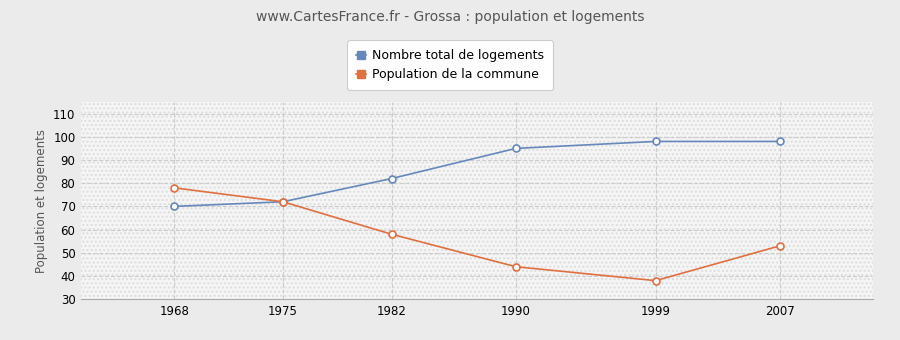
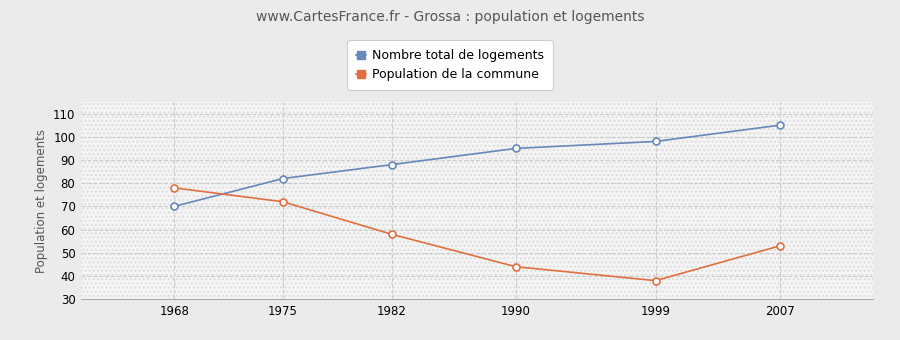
Nombre total de logements/1975: 72 -> 82
Nombre total de logements/1982: 82 -> 88
Nombre total de logements/2007: 98 -> 105
